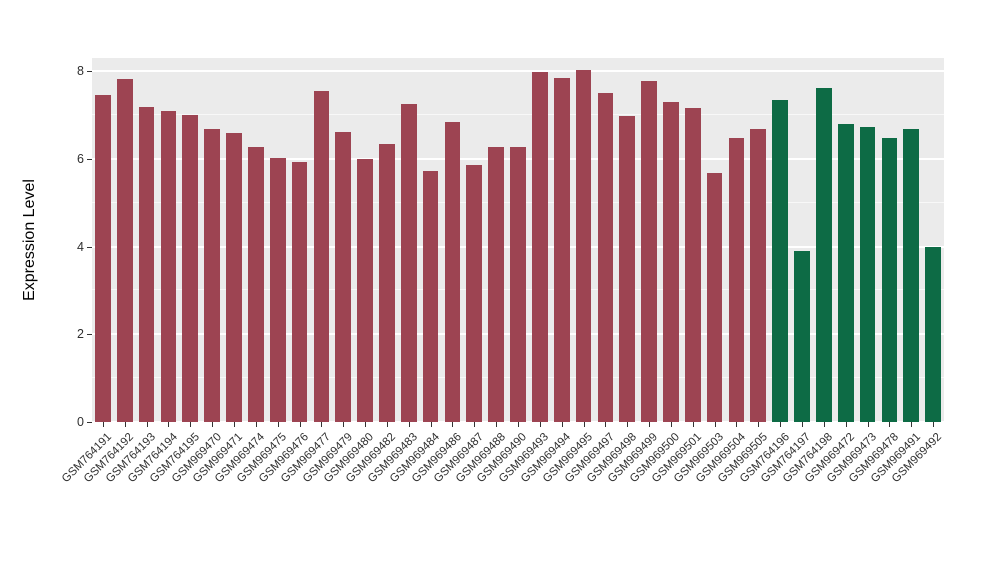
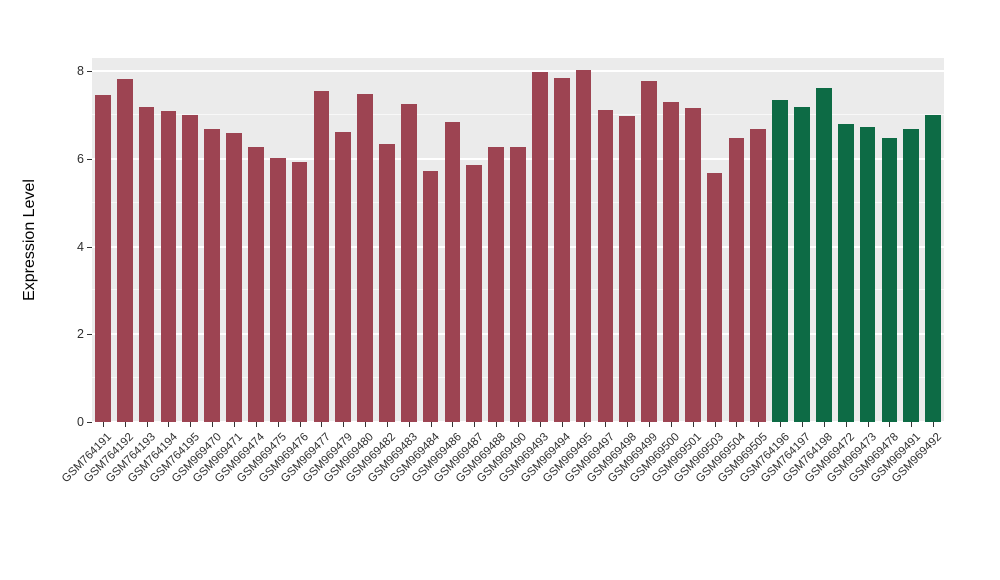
GSM969480: 6.0 -> 7.5
GSM969497: 7.5 -> 7.1
GSM764197: 3.9 -> 7.2
GSM969492: 4.0 -> 7.0
